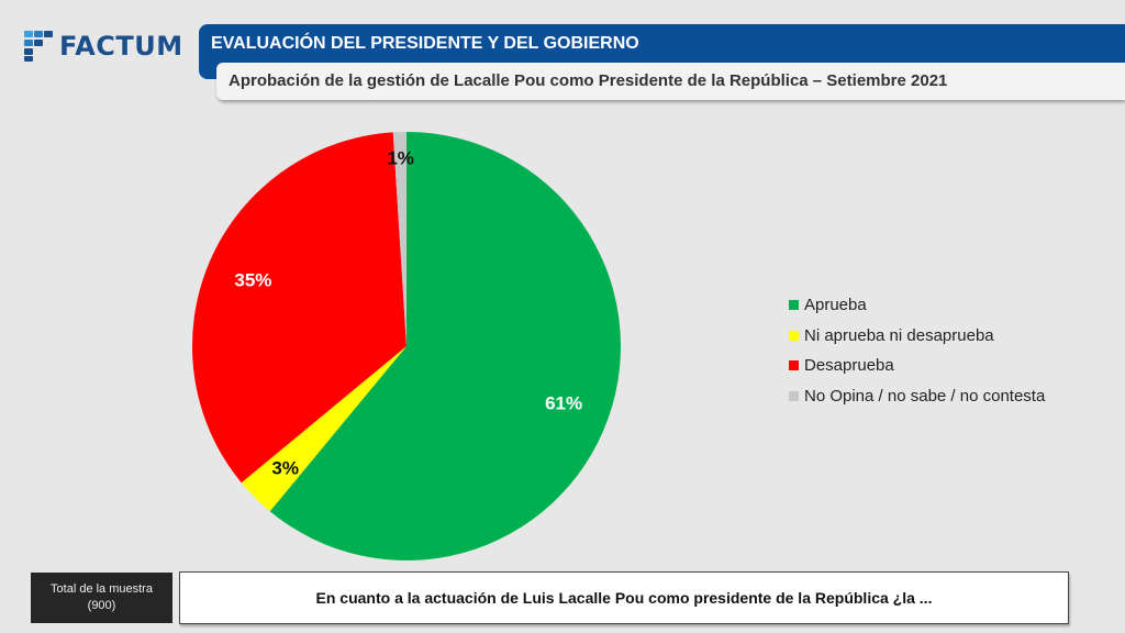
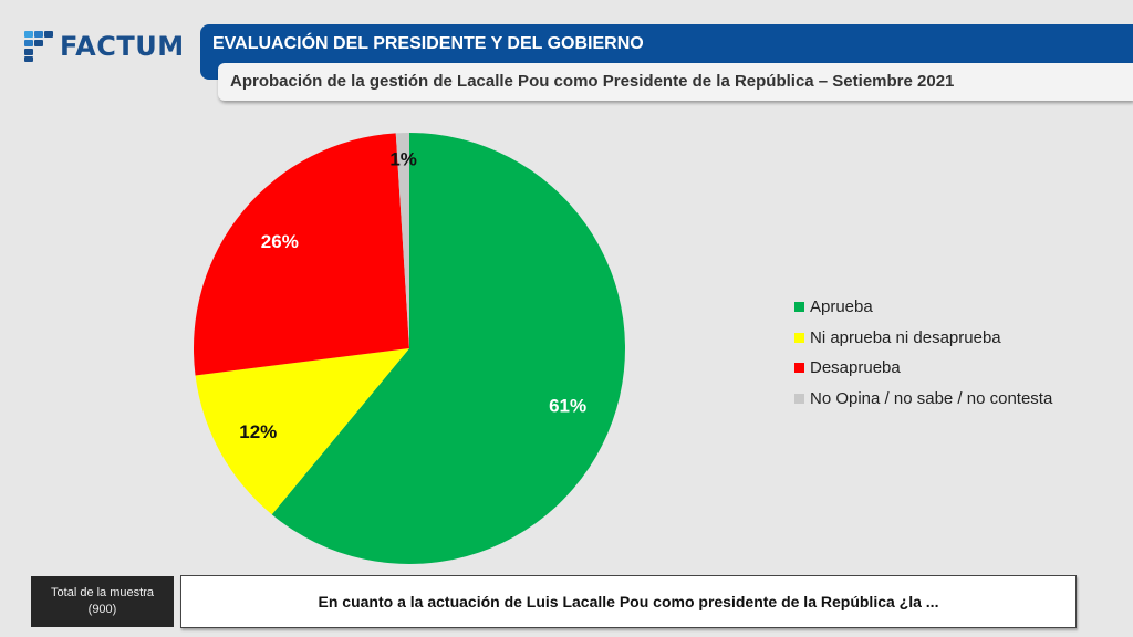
Ni aprueba ni desaprueba: 3% -> 12%
Desaprueba: 35% -> 26%
